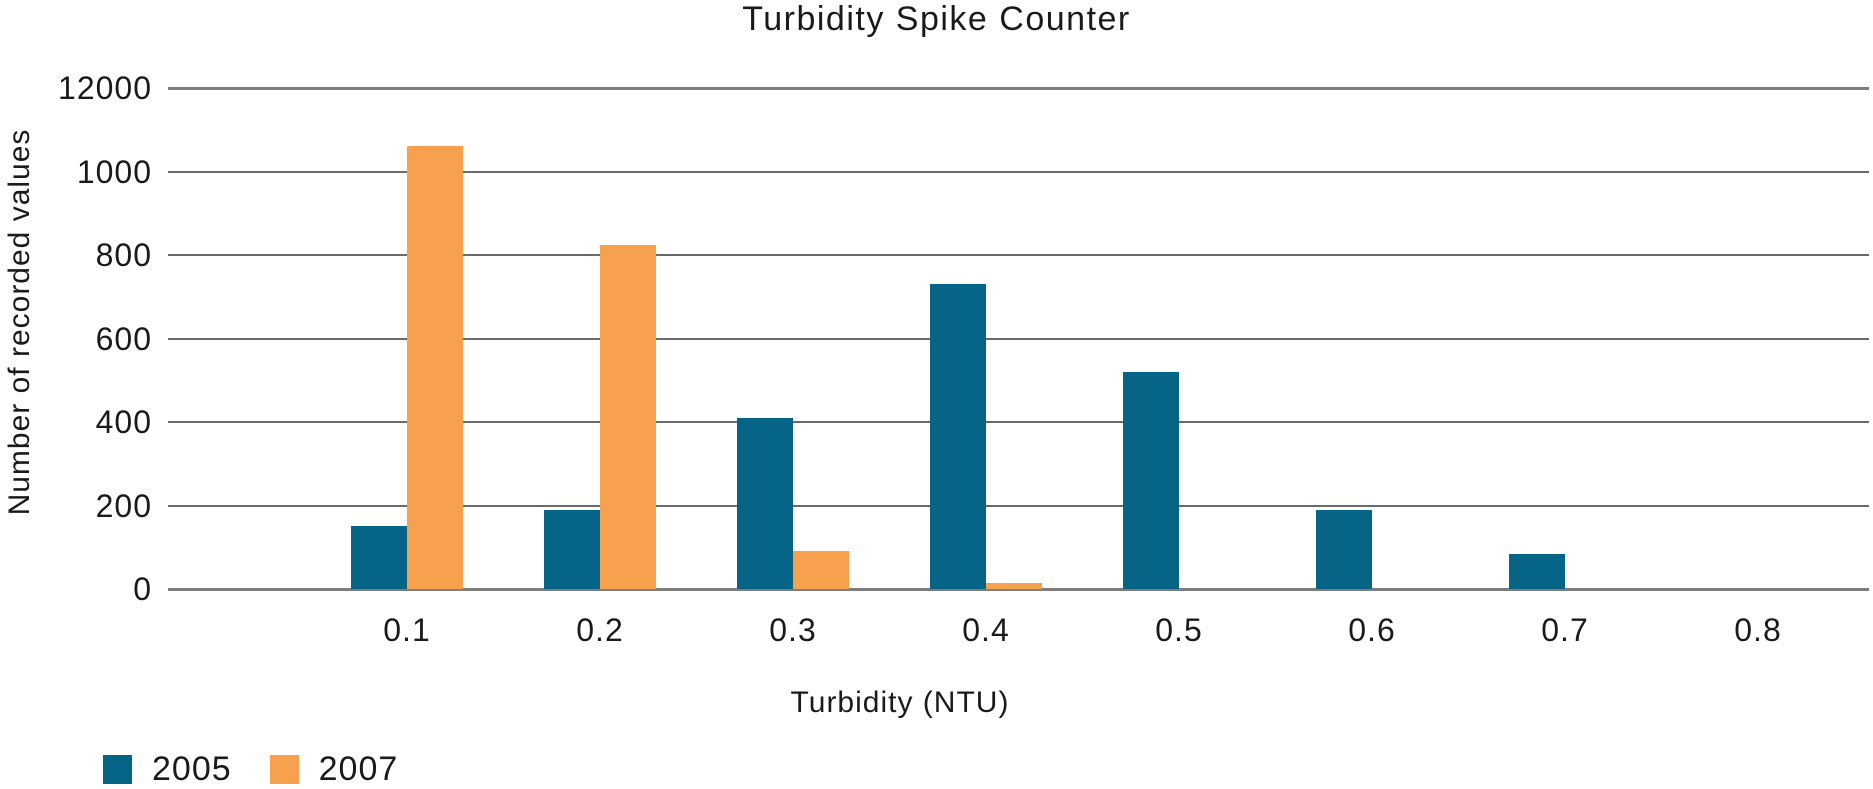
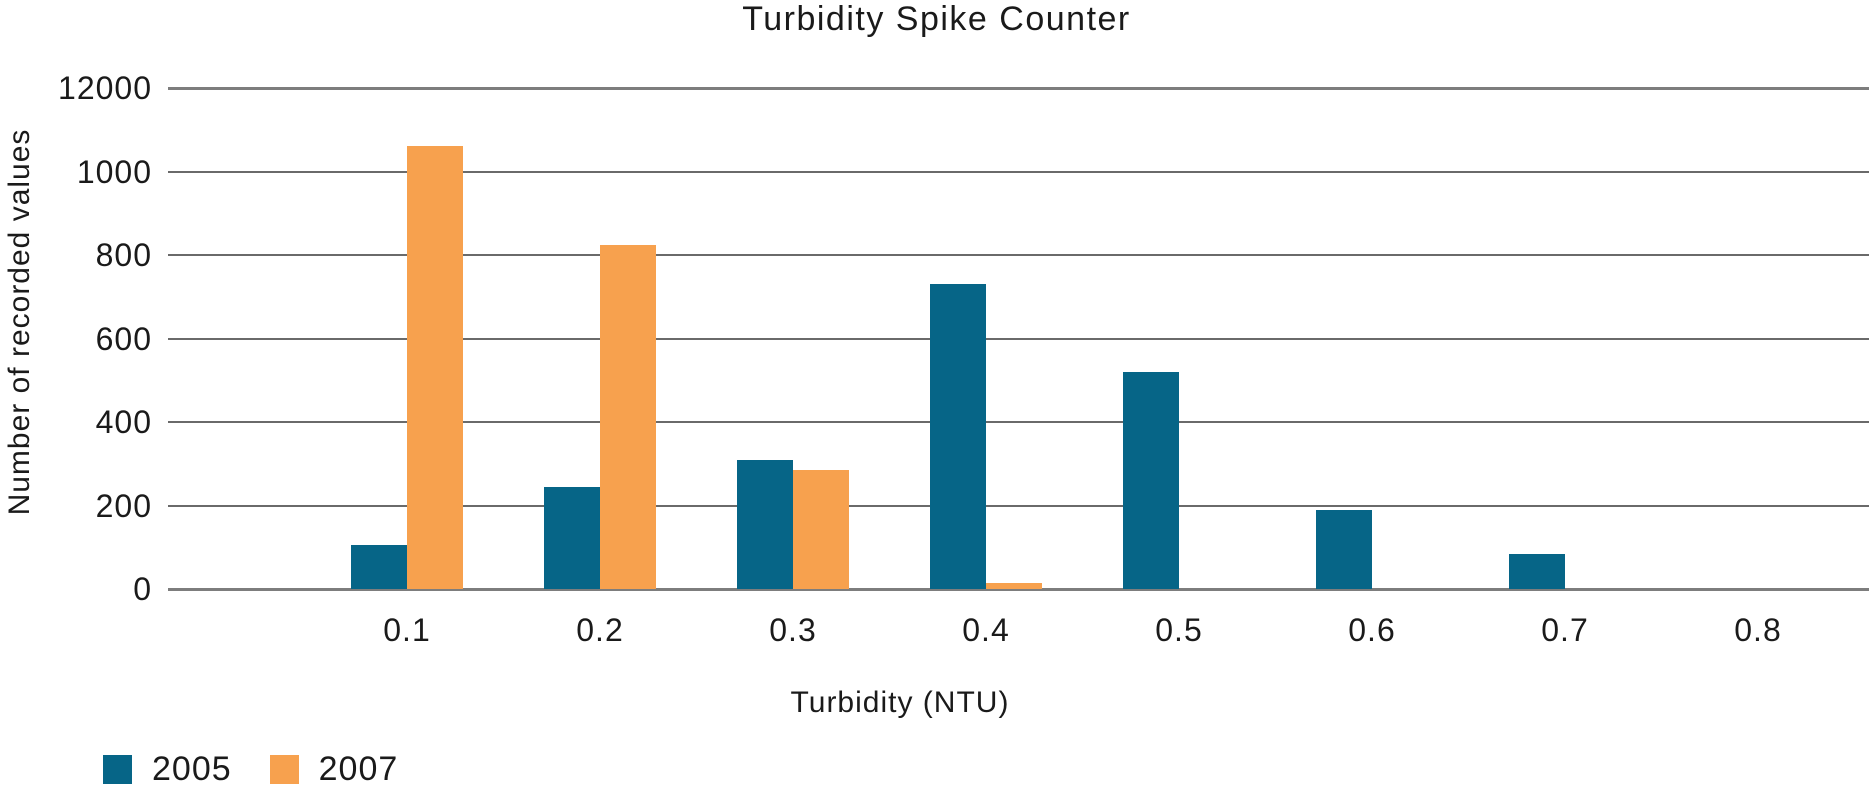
2005/0.1: 150 -> 100
2005/0.2: 190 -> 240
2005/0.3: 410 -> 310
2007/0.3: 90 -> 280
